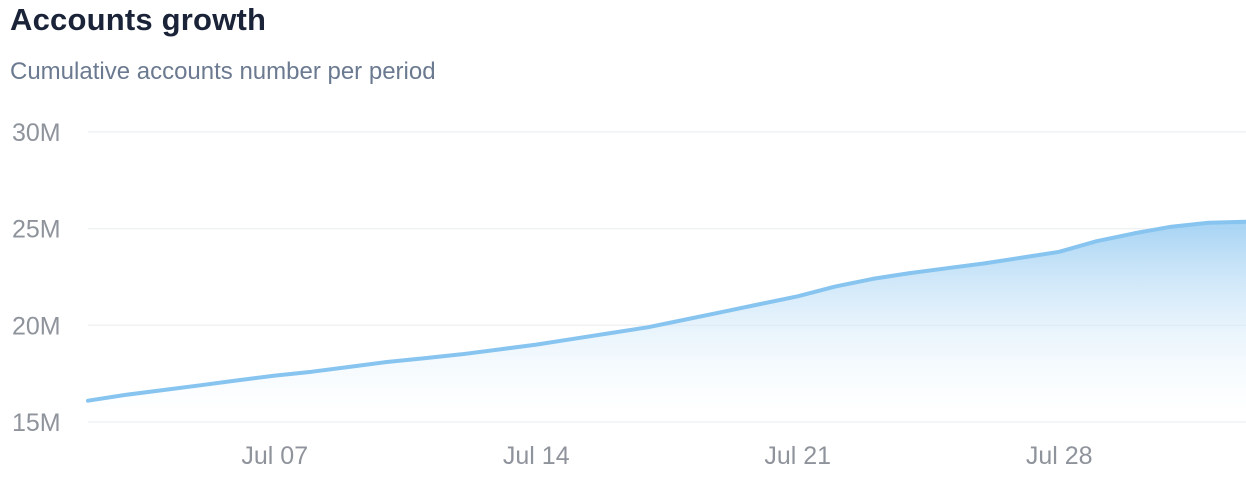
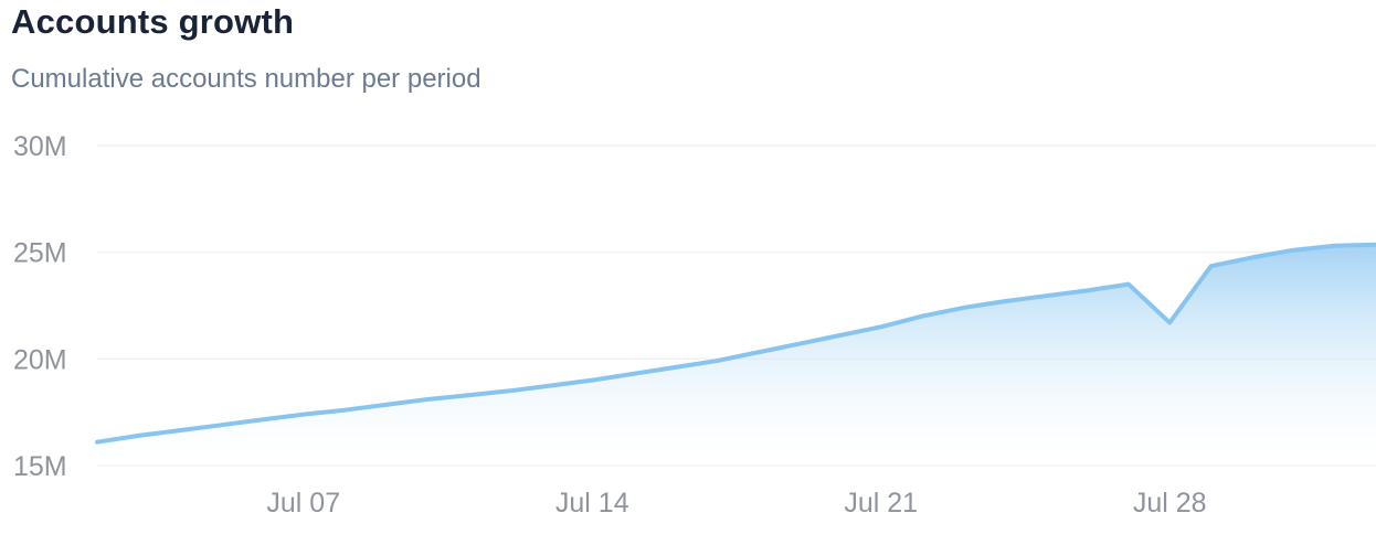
Jul 28: 23.8M -> 21.7M
